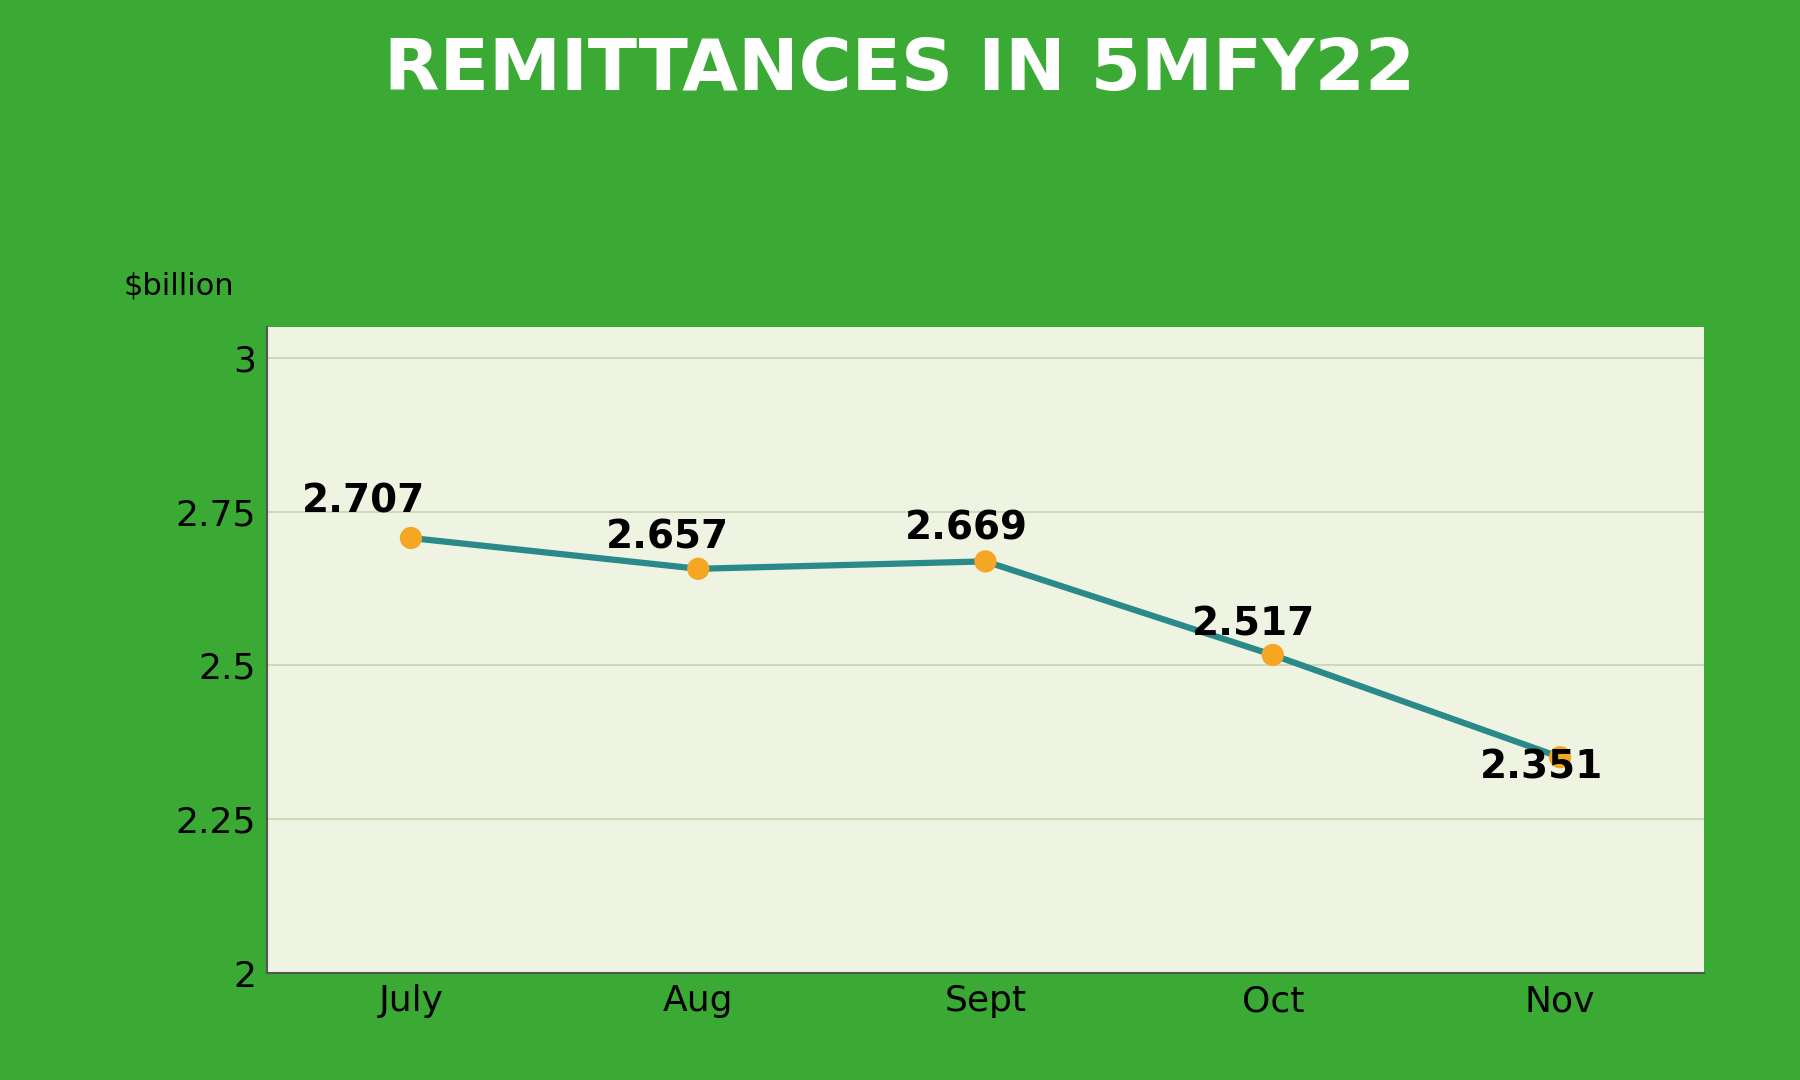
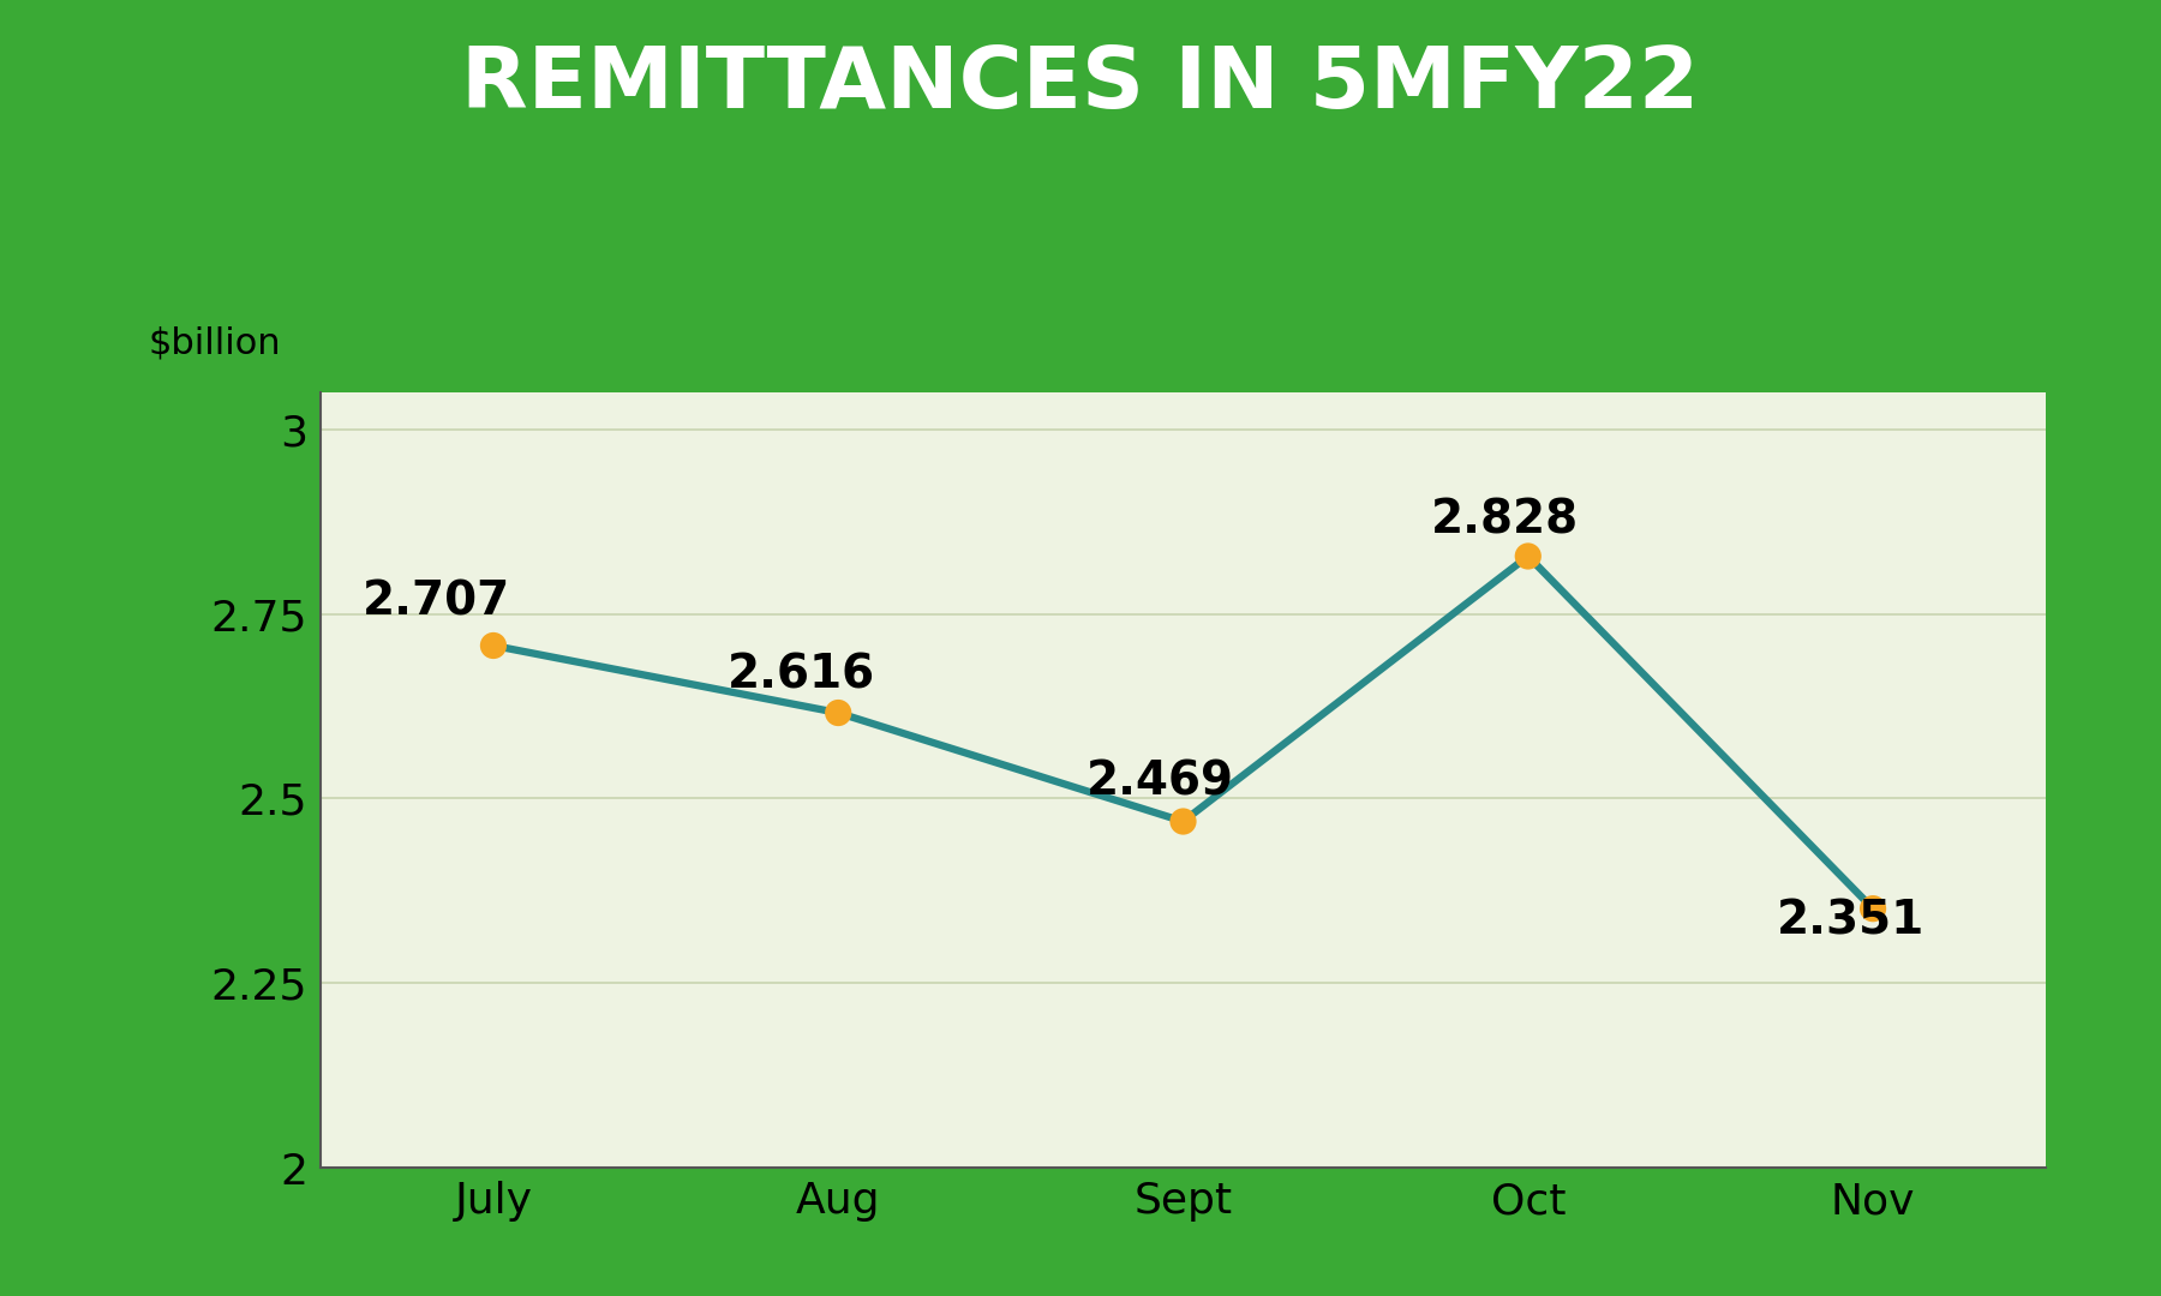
Aug: 2.657 -> 2.616
Sept: 2.669 -> 2.469
Oct: 2.517 -> 2.828
